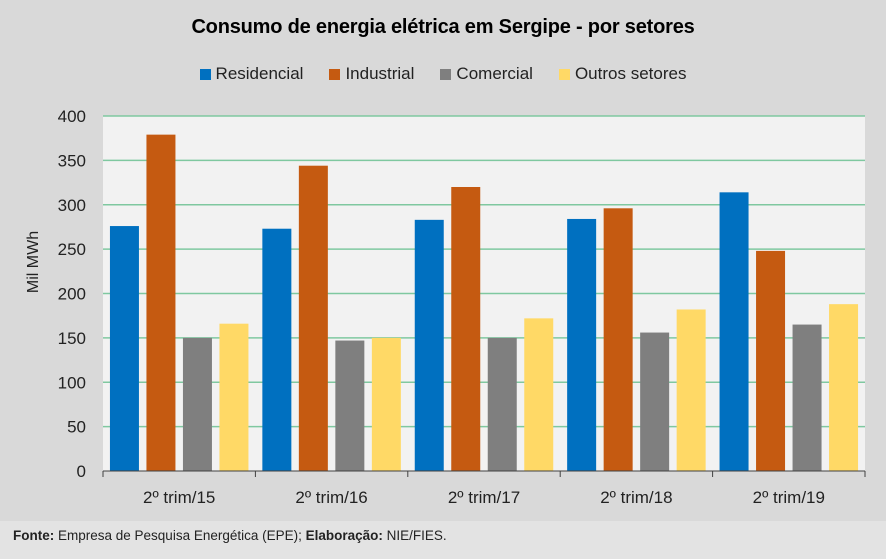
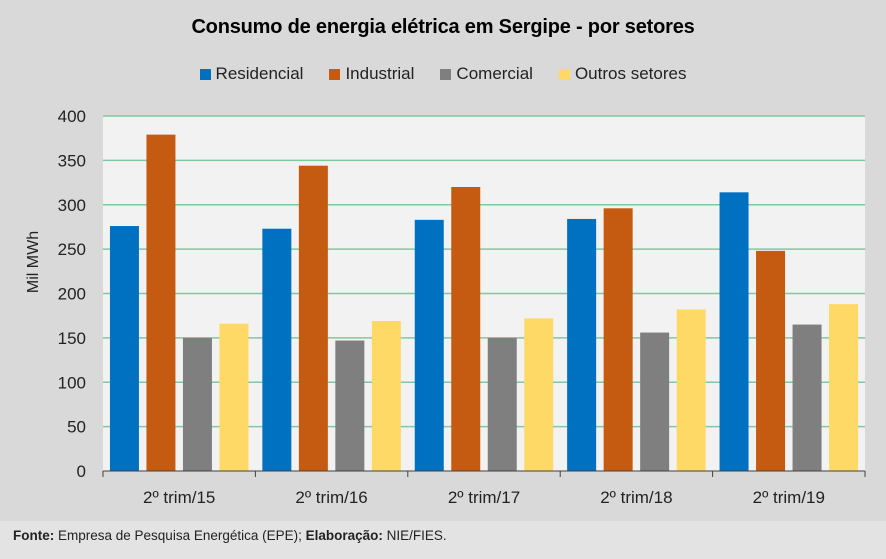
Outros setores/2º trim/16: 150 -> 170
